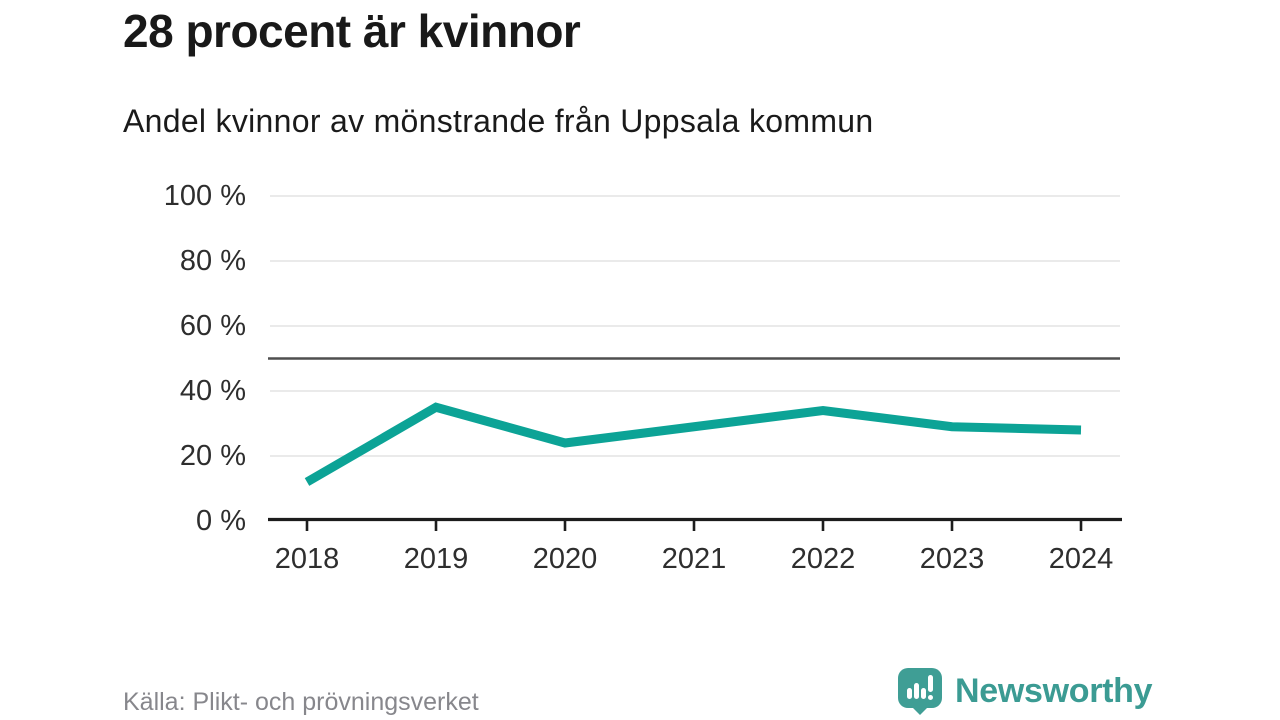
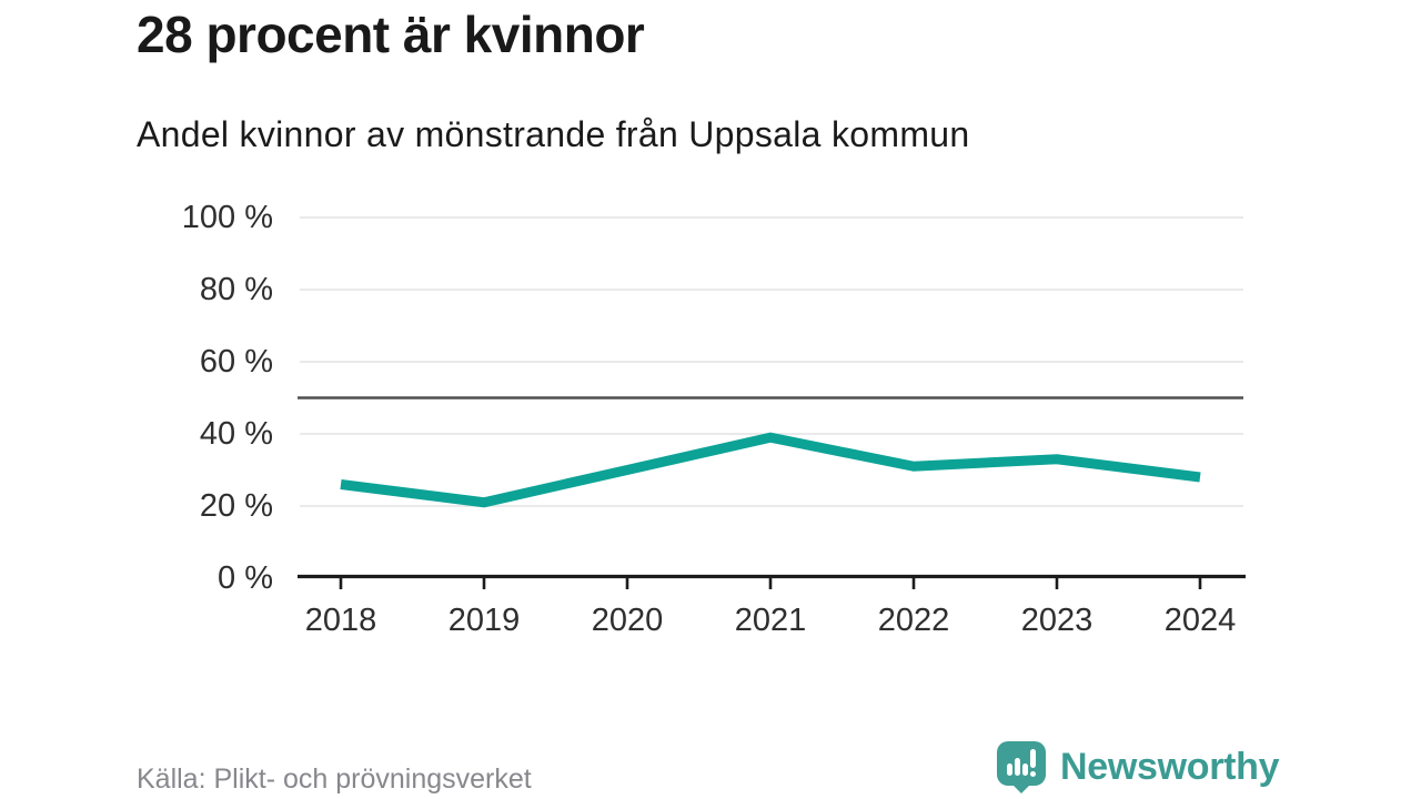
2018: 12% -> 26%
2019: 35% -> 21%
2020: 24% -> 30%
2021: 29% -> 39%
2022: 34% -> 31%
2023: 29% -> 33%
